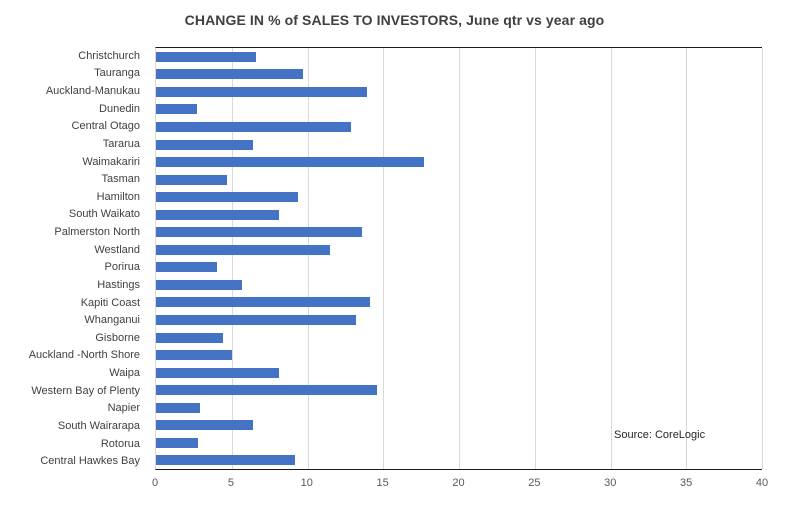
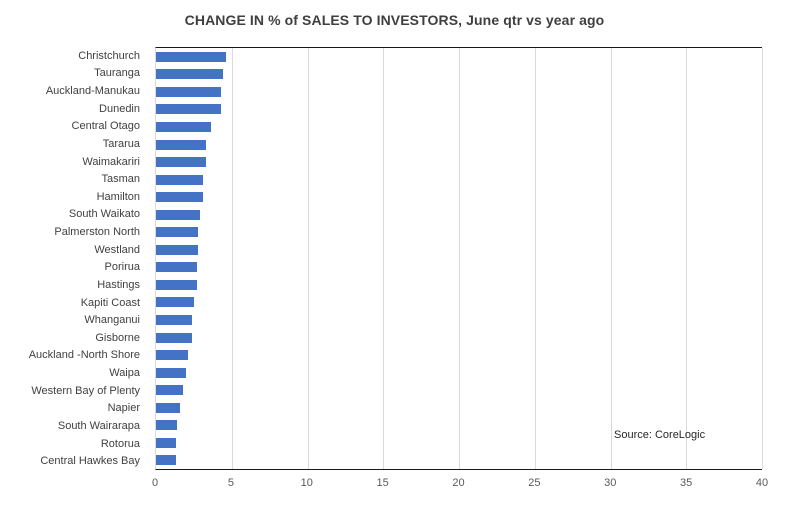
Christchurch: 6.6 -> 4.6
Tauranga: 9.7 -> 4.4
Auckland-Manukau: 13.9 -> 4.3
Dunedin: 2.7 -> 4.3
Central Otago: 12.9 -> 3.6
Tararua: 6.4 -> 3.3
Waimakariri: 17.7 -> 3.3
Tasman: 4.7 -> 3.1
Hamilton: 9.4 -> 3.1
South Waikato: 8.1 -> 2.9
Palmerston North: 13.6 -> 2.8
Westland: 11.5 -> 2.8
Porirua: 4.0 -> 2.7
Hastings: 5.7 -> 2.7
Kapiti Coast: 14.1 -> 2.5
Whanganui: 13.2 -> 2.4
Gisborne: 4.4 -> 2.4
Auckland -North Shore: 5.0 -> 2.1
Waipa: 8.1 -> 2.0
Western Bay of Plenty: 14.6 -> 1.8
Napier: 2.9 -> 1.6
South Wairarapa: 6.4 -> 1.4
Rotorua: 2.8 -> 1.3
Central Hawkes Bay: 9.2 -> 1.3
